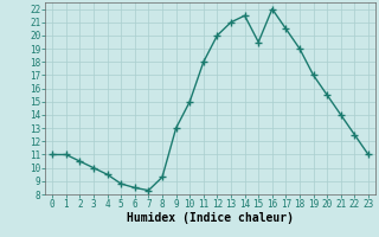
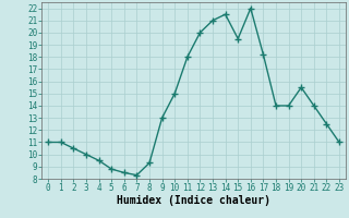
17: 20.5 -> 18.2
18: 19.0 -> 14.0
19: 17.0 -> 14.0
